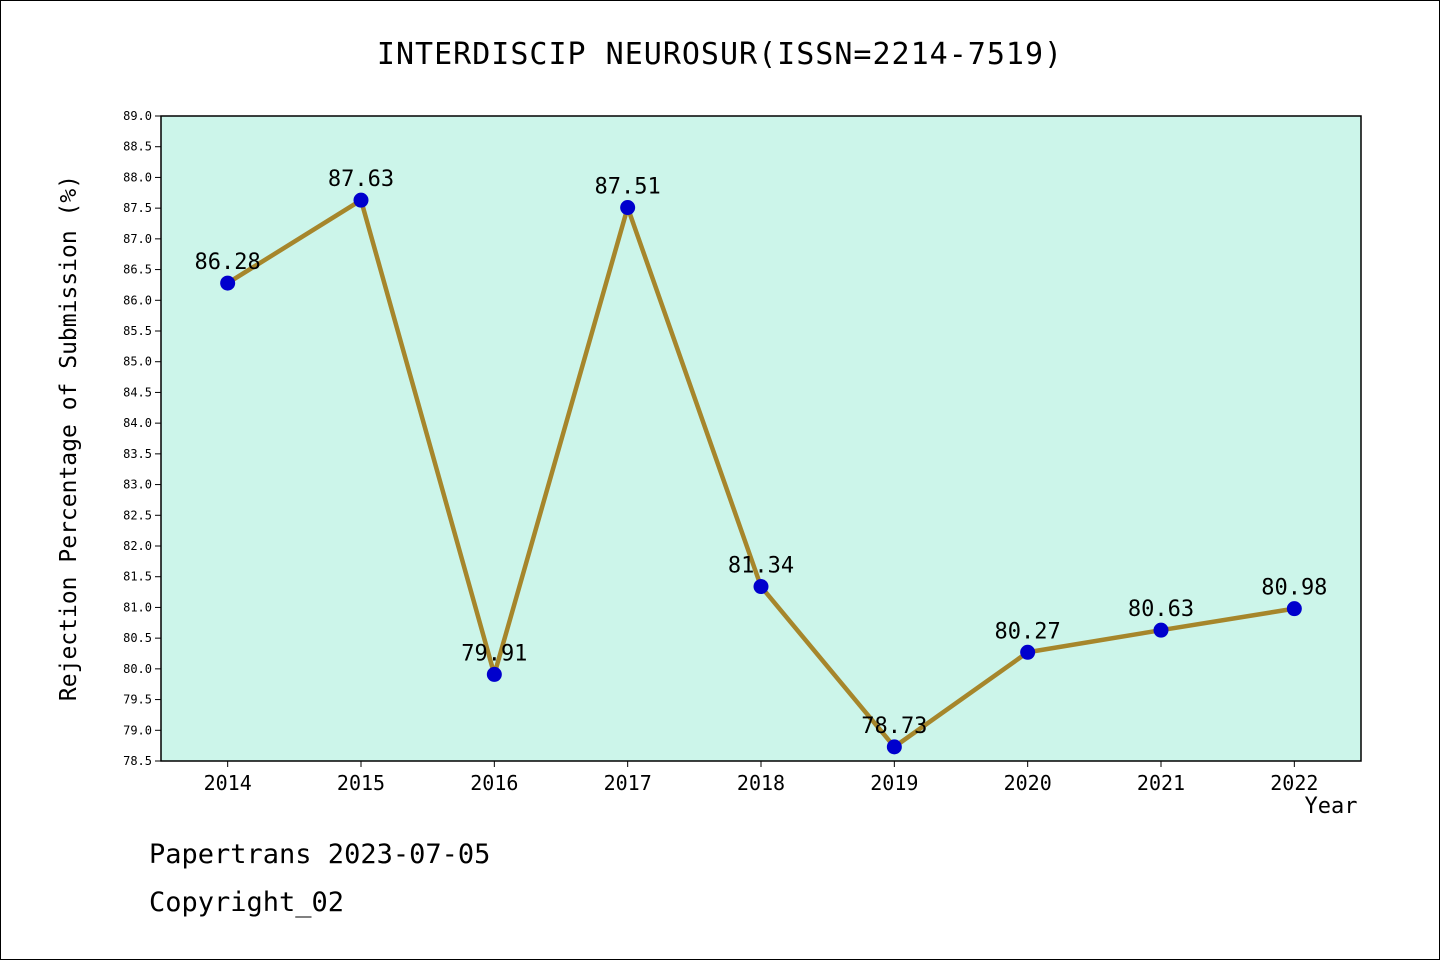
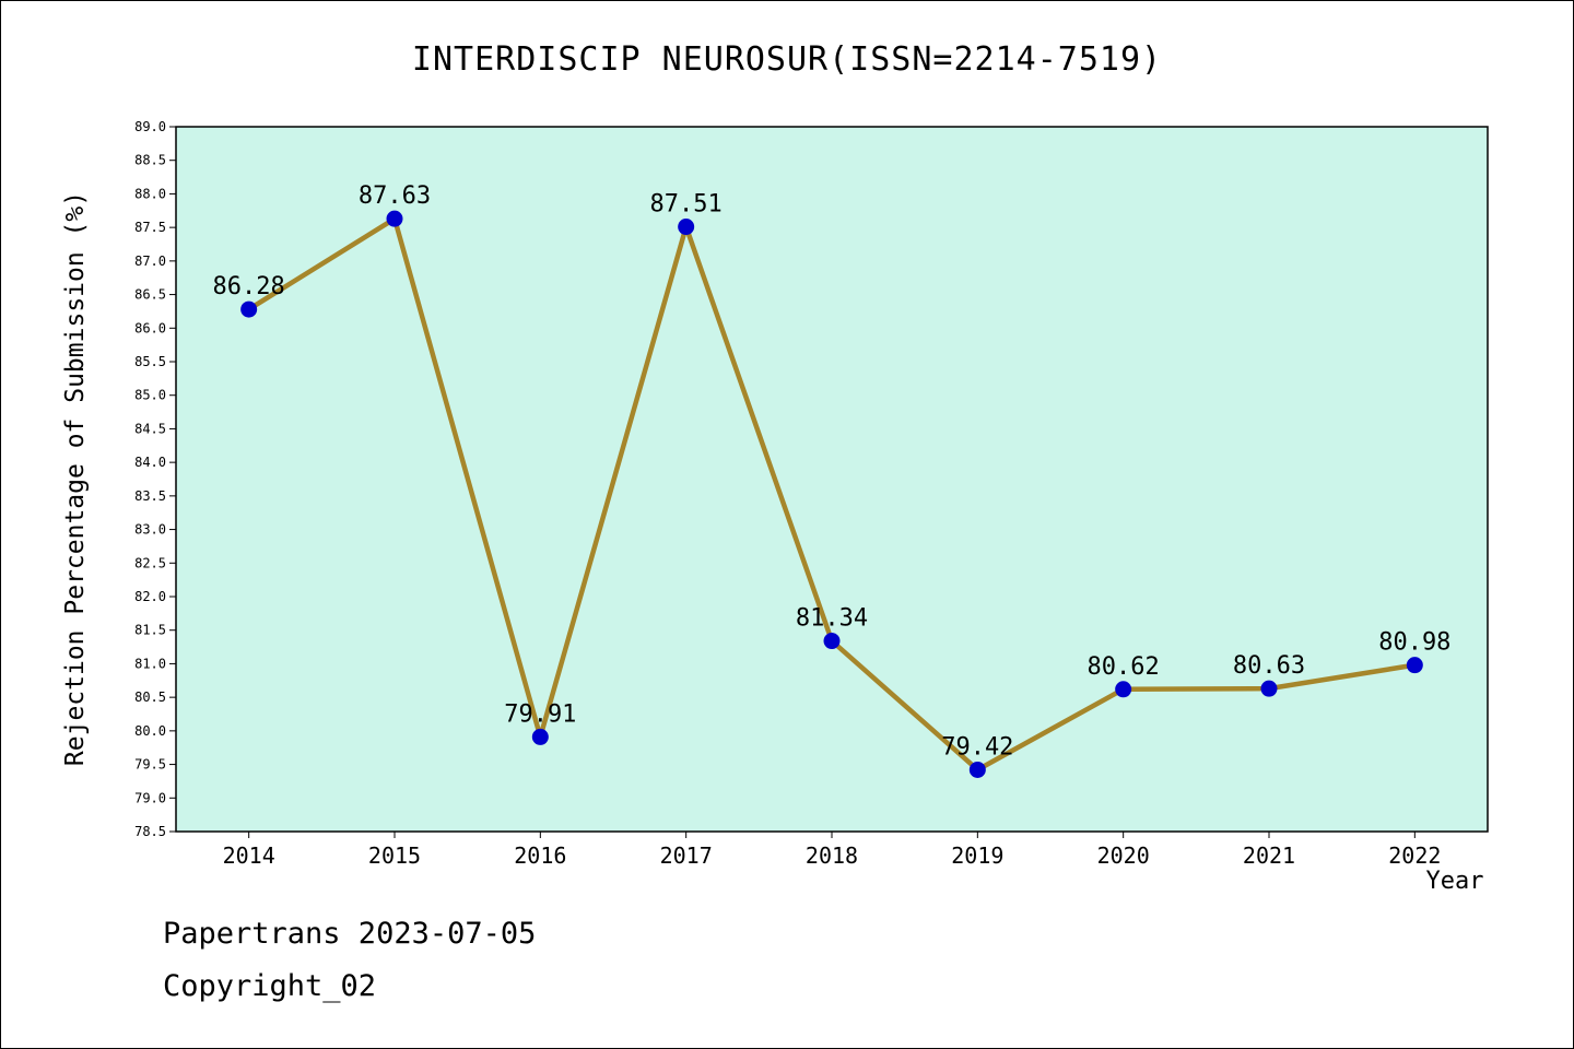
2019: 78.73 -> 79.42
2020: 80.27 -> 80.62
